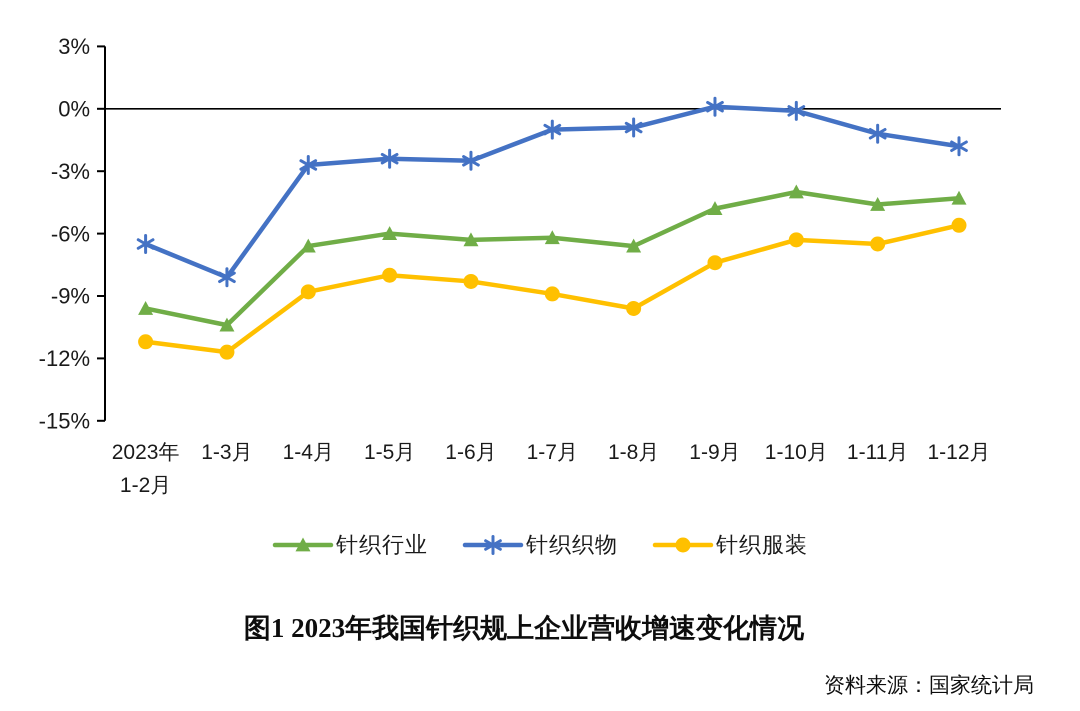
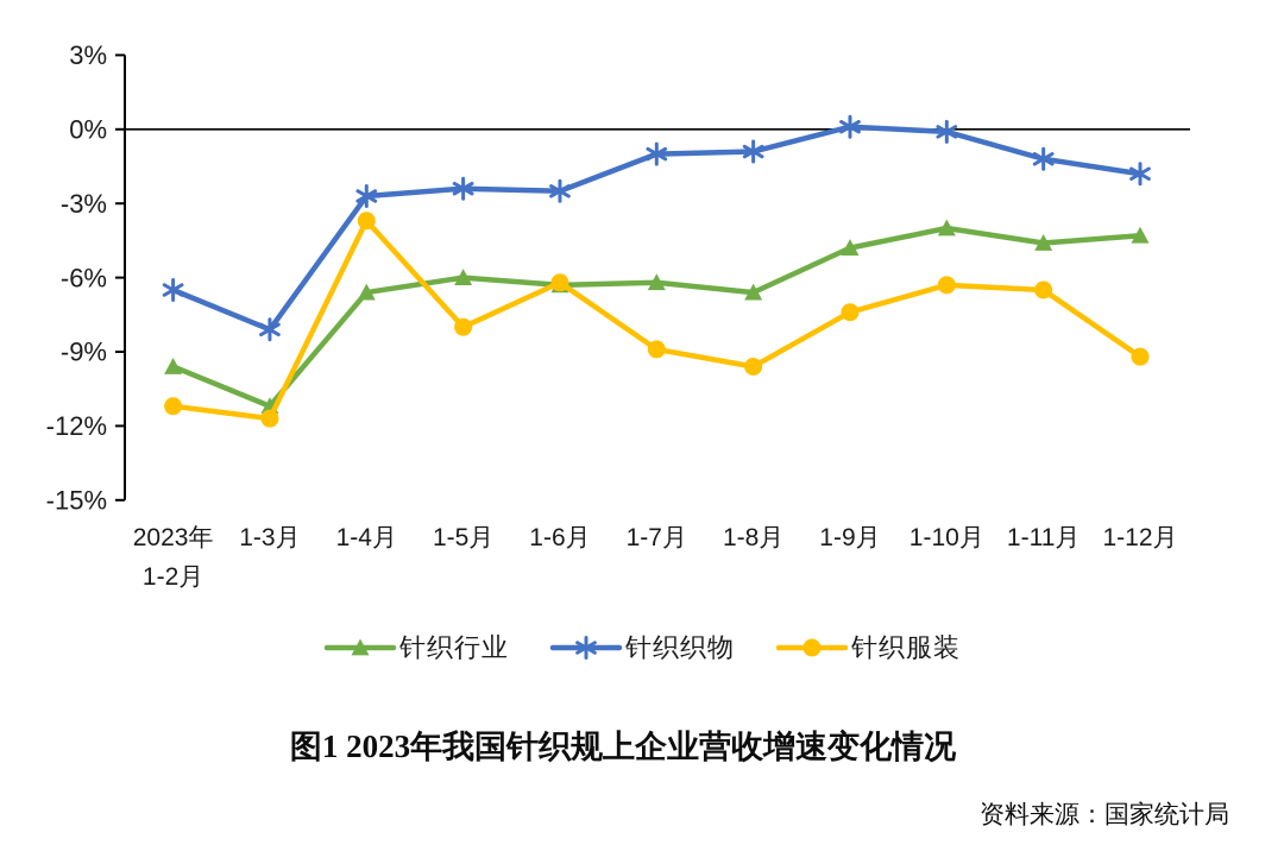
针织行业/1-3月: -10.4% -> -11.2%
针织服装/1-4月: -8.8% -> -3.7%
针织服装/1-6月: -8.3% -> -6.2%
针织服装/1-12月: -5.6% -> -9.2%
